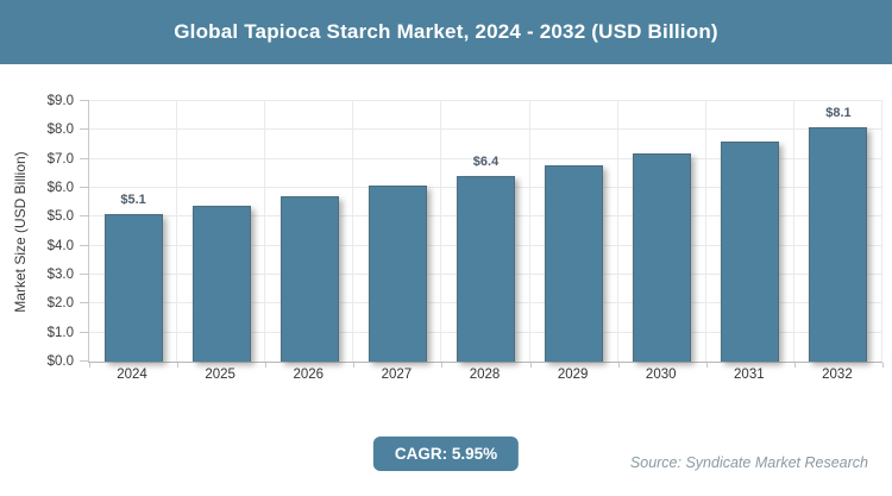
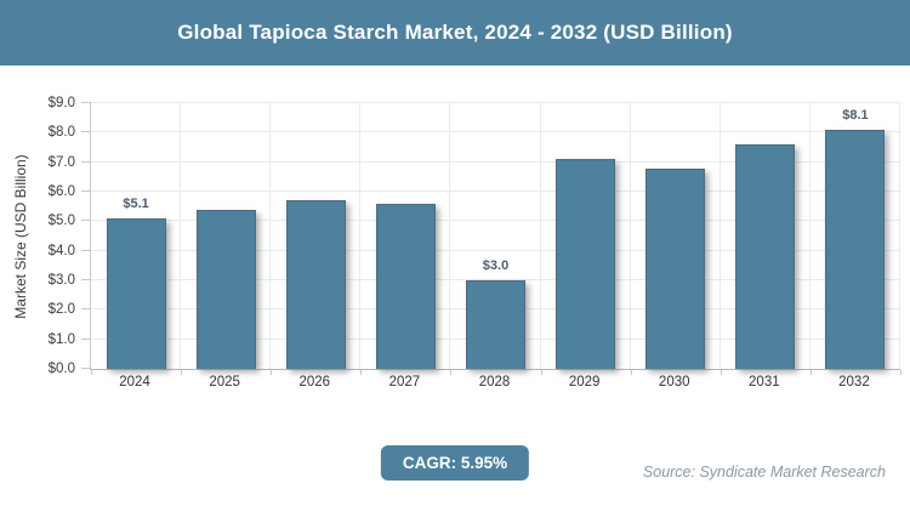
2027: $6.1 -> $5.6
2028: $6.4 -> $3.0
2029: $6.8 -> $7.1
2030: $7.2 -> $6.8
